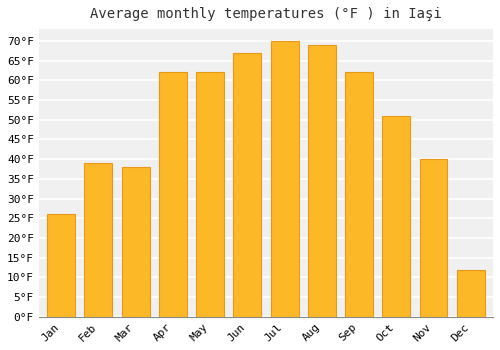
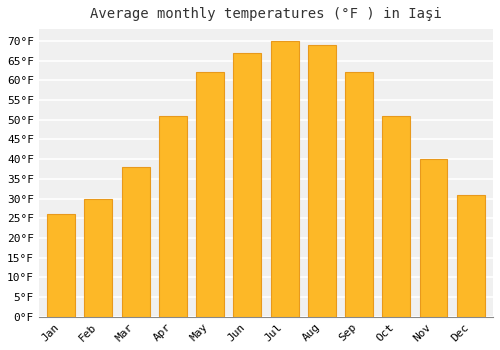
Feb: 39°F -> 30°F
Apr: 62°F -> 51°F
Dec: 12°F -> 31°F
